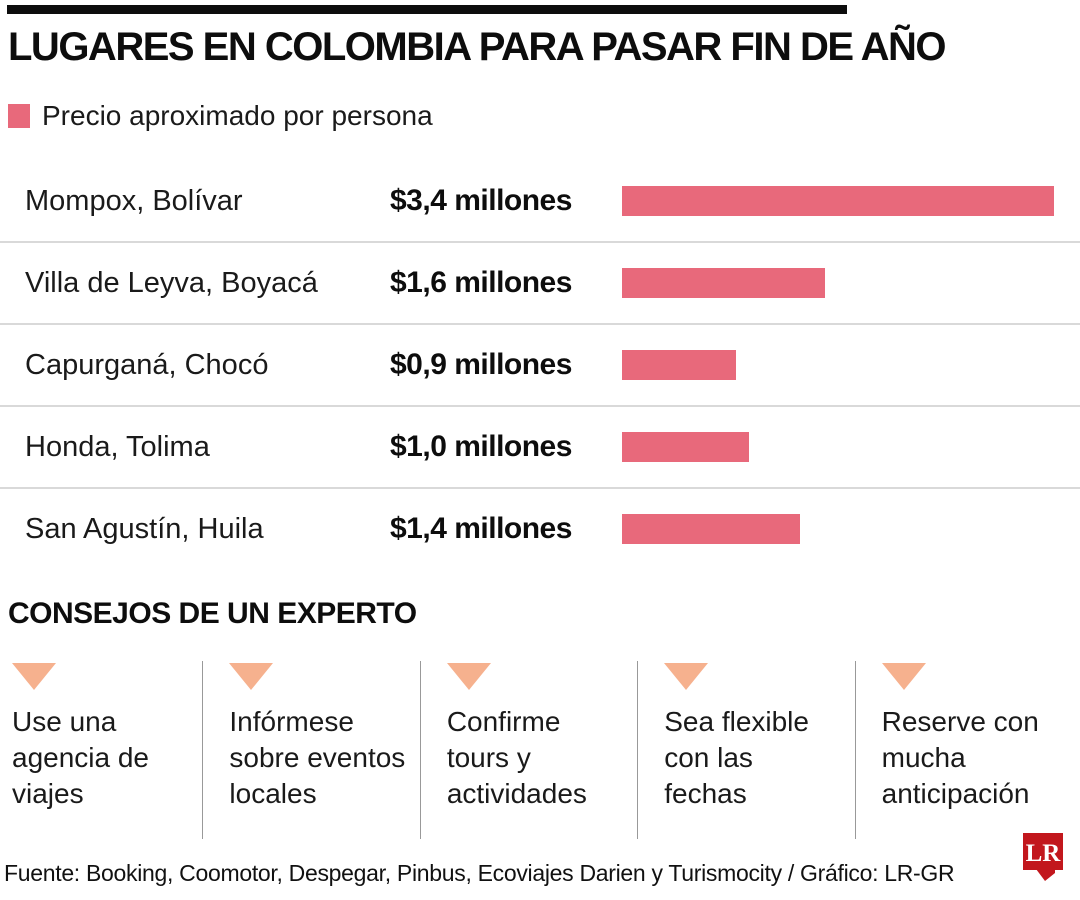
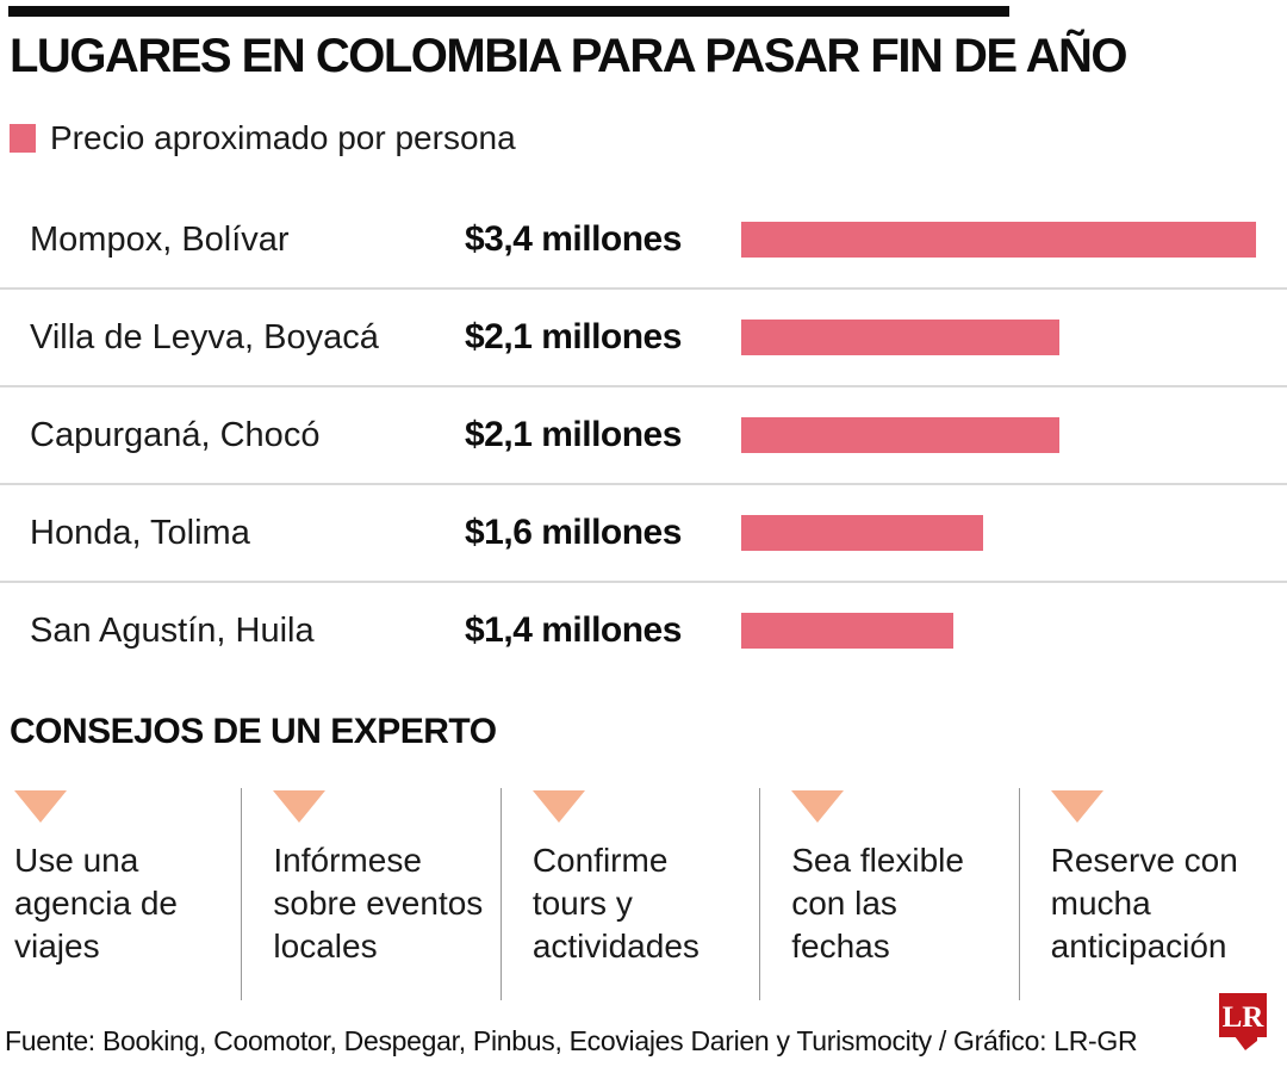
Villa de Leyva, Boyacá: $1,6 -> $2,1
Capurganá, Chocó: $0,9 -> $2,1
Honda, Tolima: $1,0 -> $1,6
